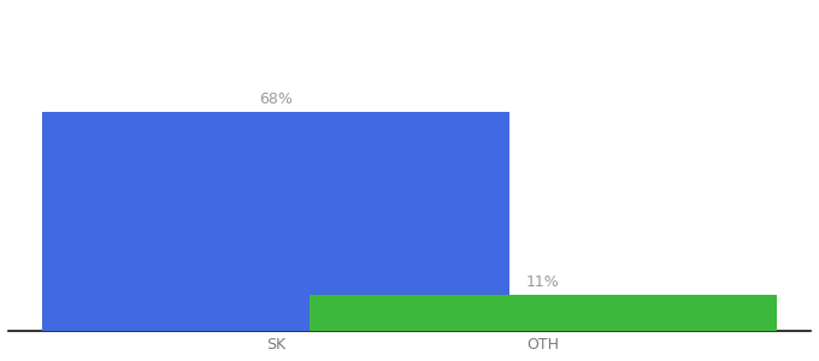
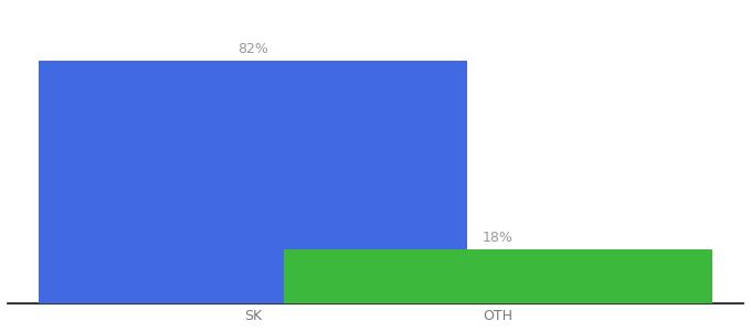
SK: 68% -> 82%
OTH: 11% -> 18%
